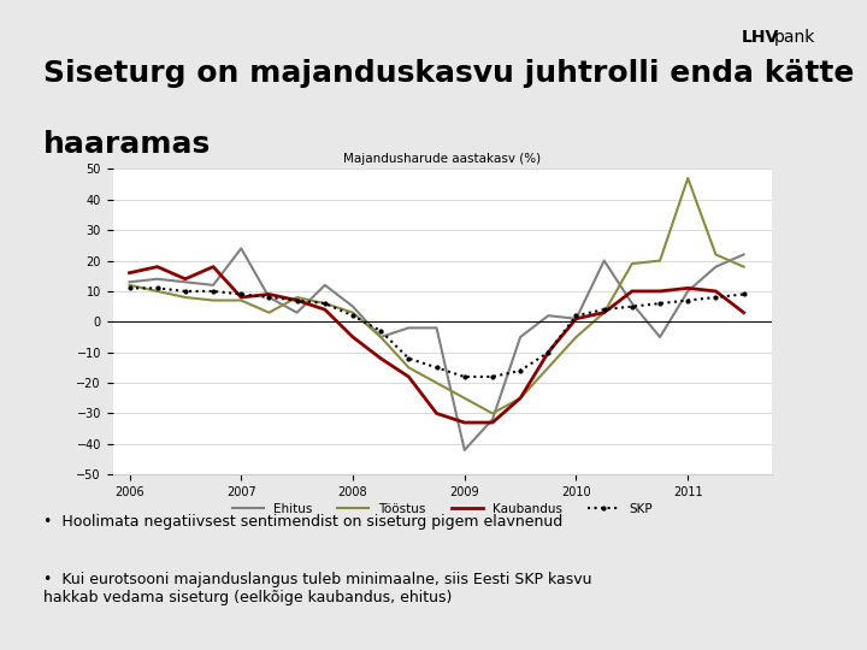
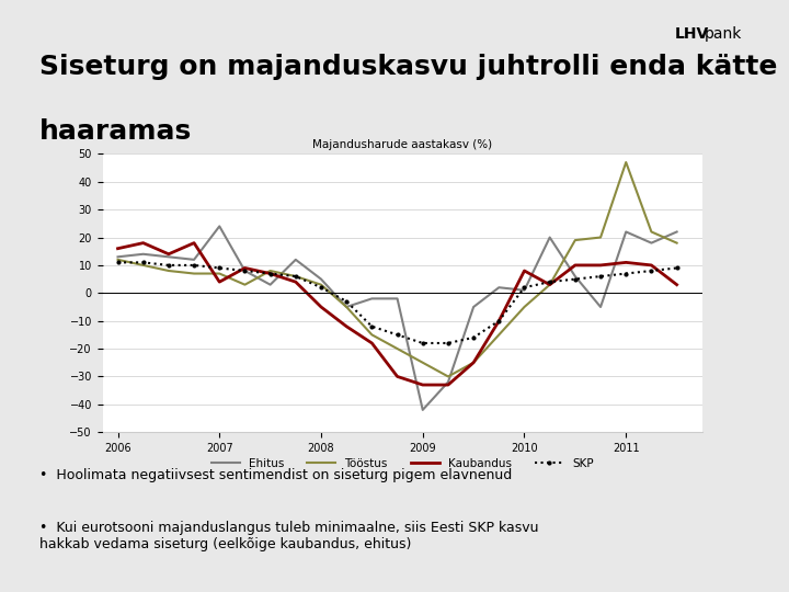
Kaubandus/2007: 8 -> 4
Kaubandus/2010: 1 -> 8
Ehitus/2011: 10 -> 22
